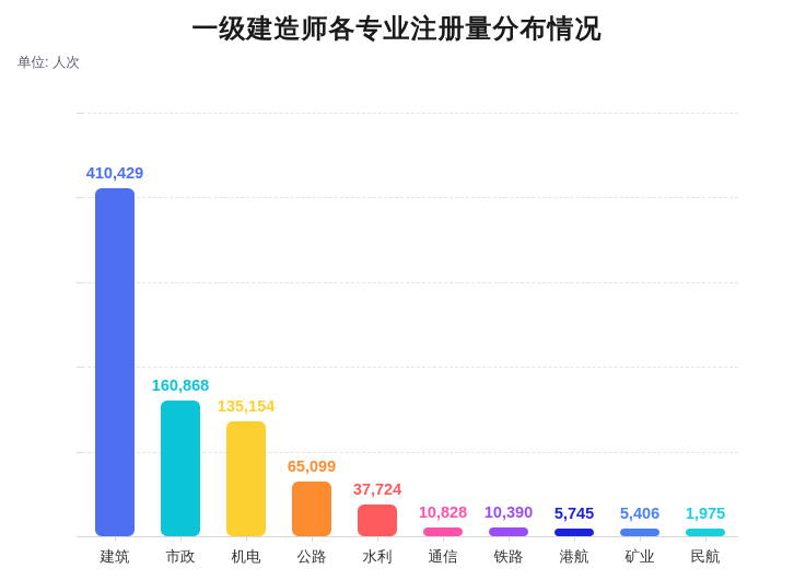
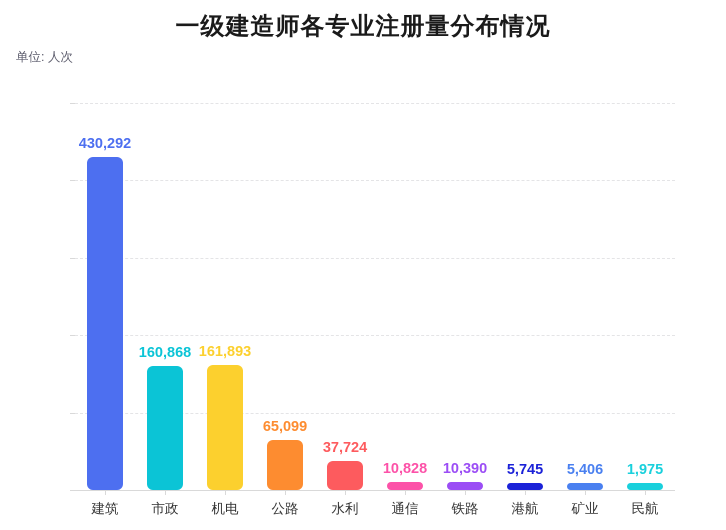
建筑: 410,429 -> 430,292
机电: 135,154 -> 161,893
